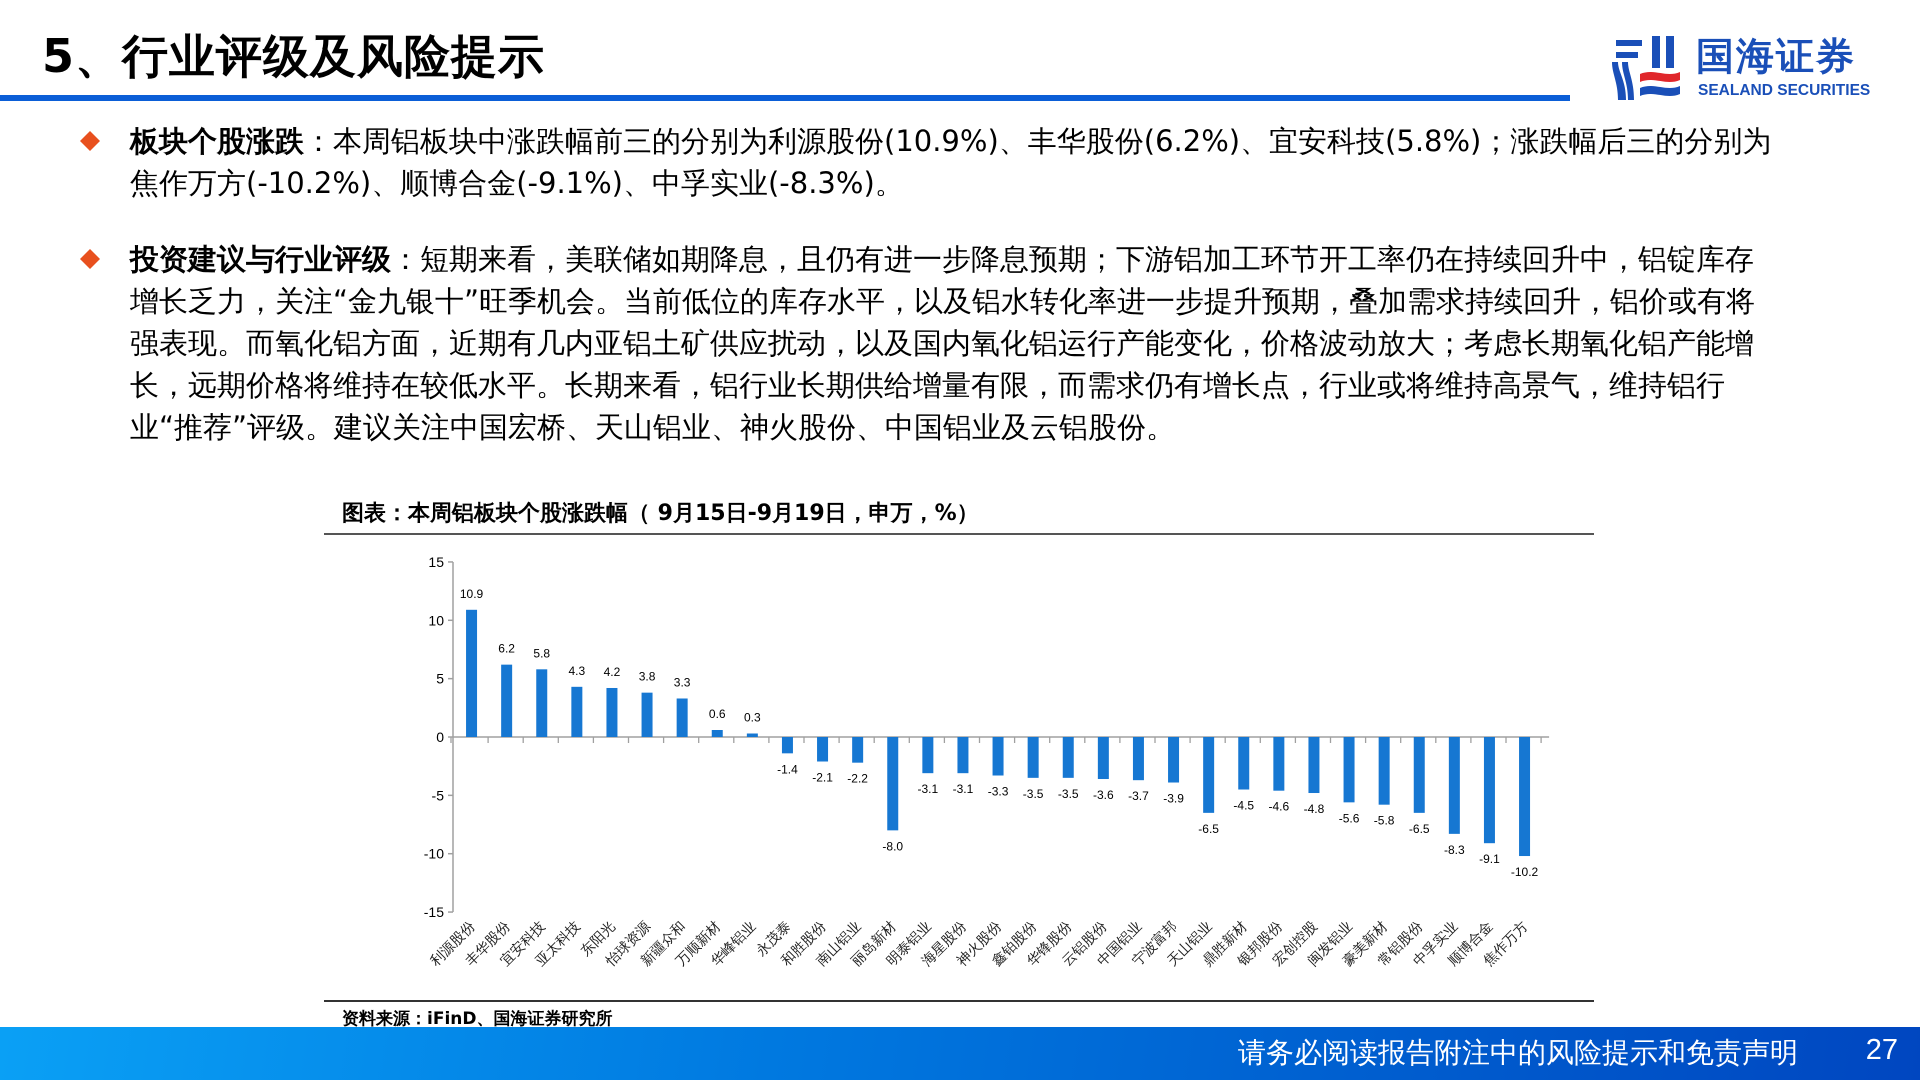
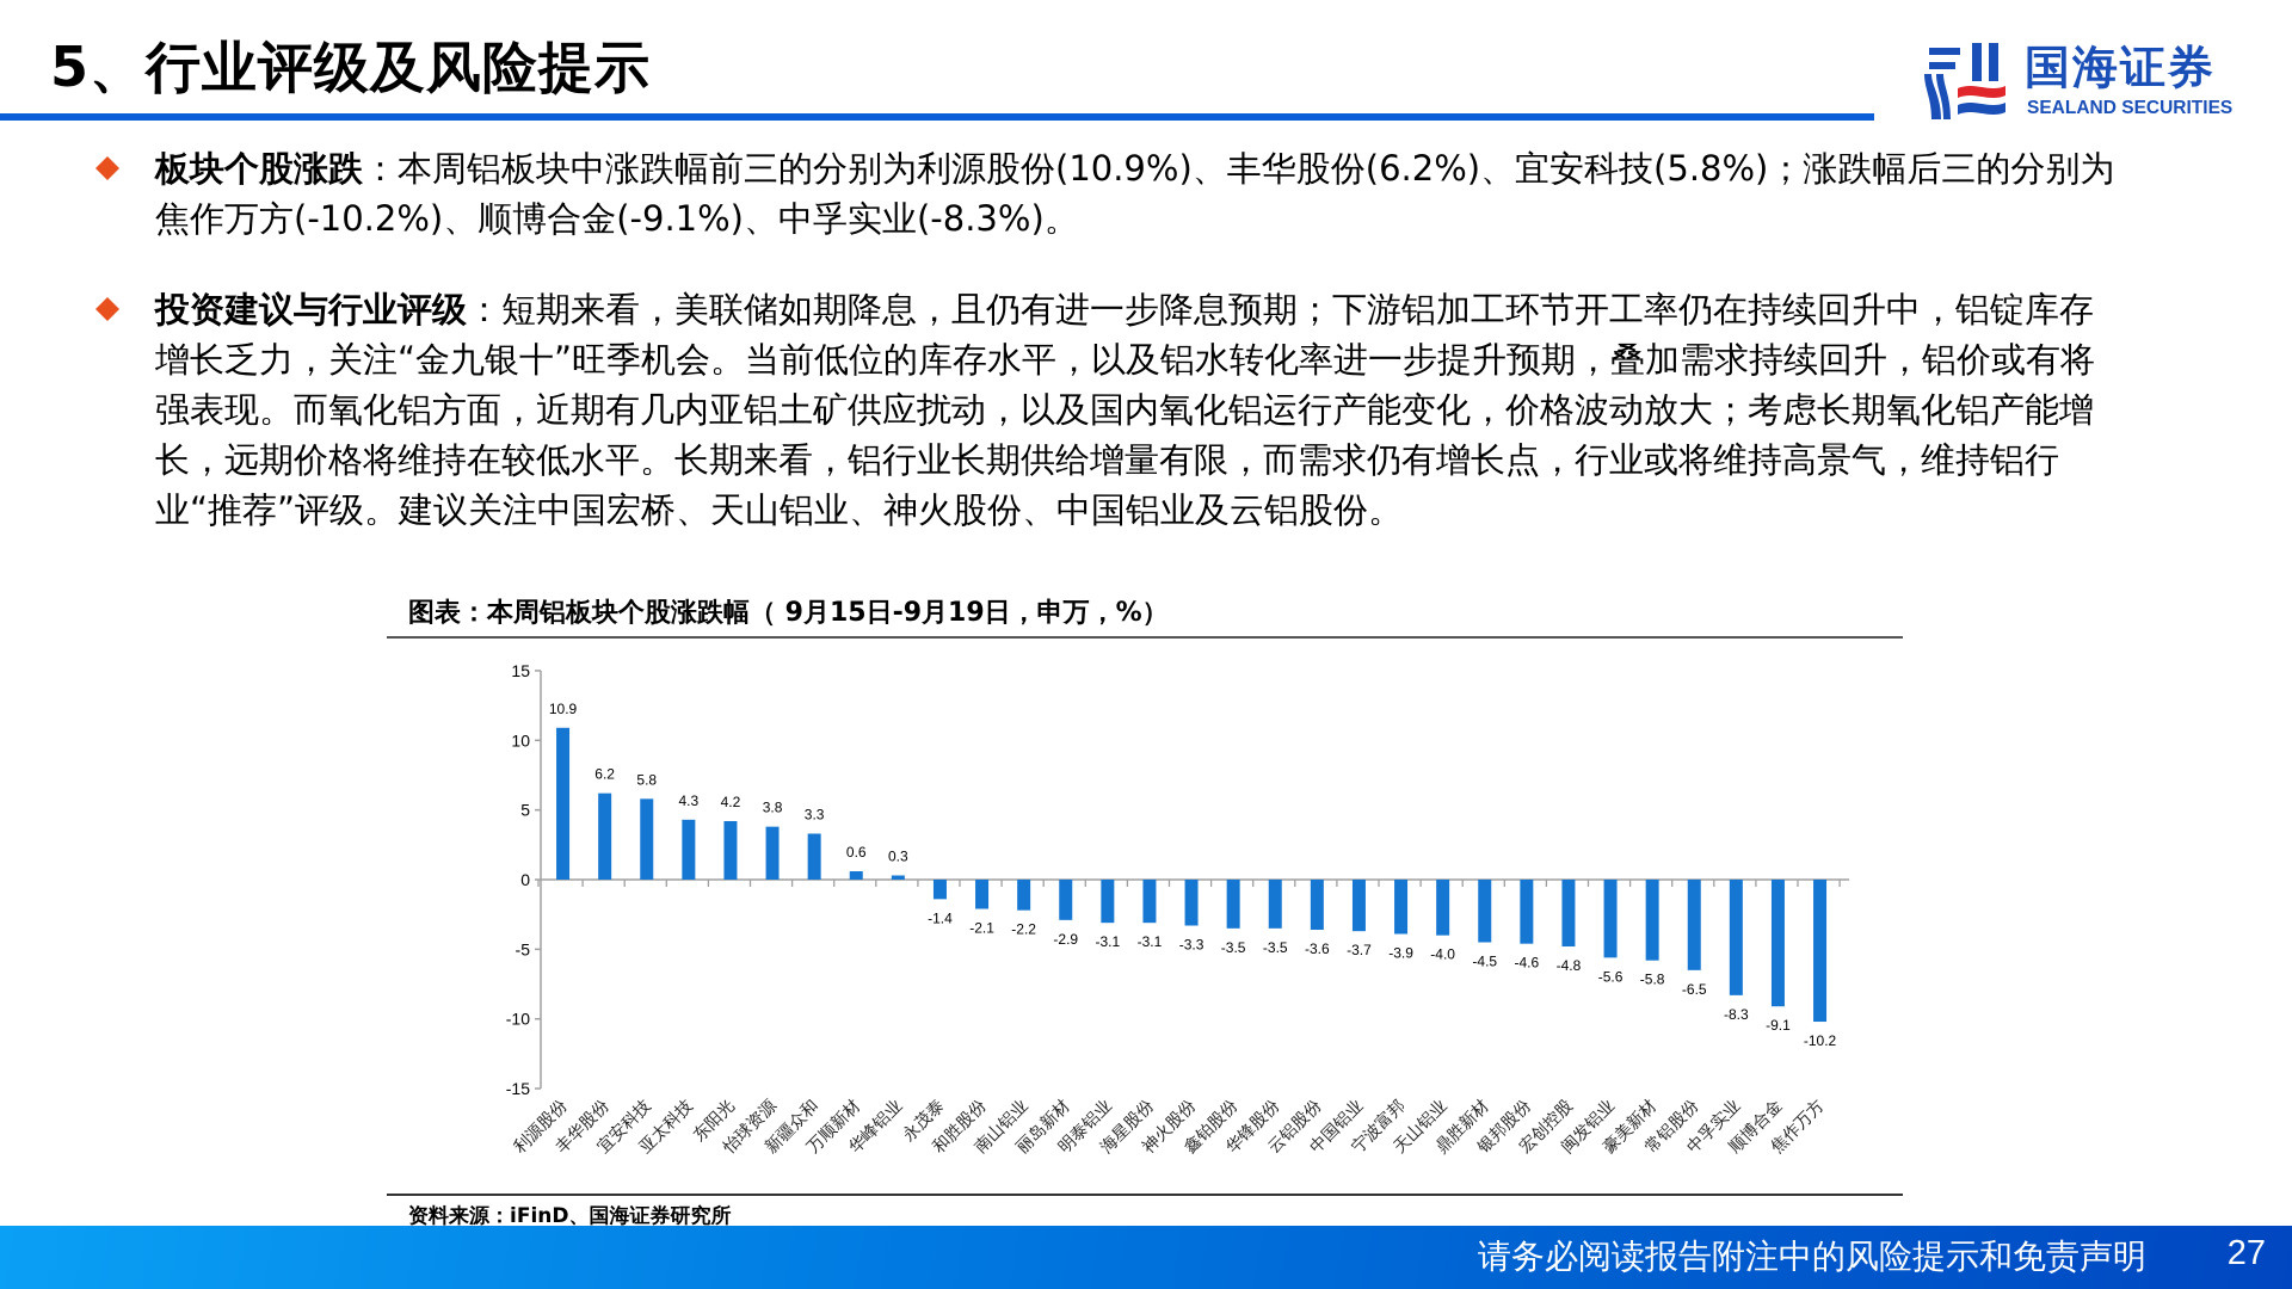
丽岛新材: -8.0 -> -2.9
天山铝业: -6.5 -> -4.0
